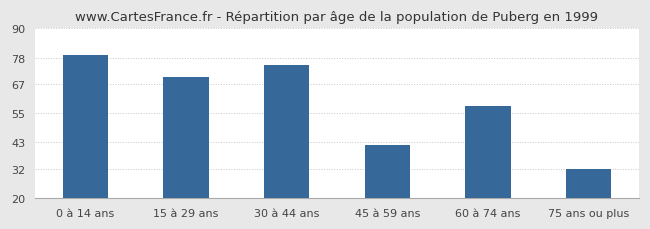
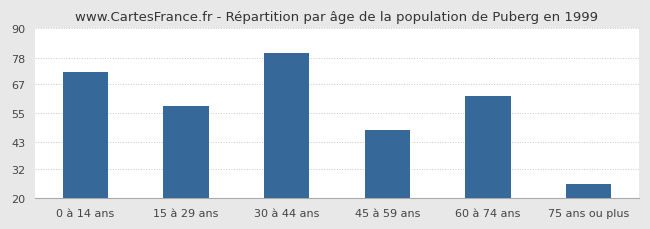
0 à 14 ans: 79 -> 72
15 à 29 ans: 70 -> 58
30 à 44 ans: 75 -> 80
45 à 59 ans: 42 -> 48
60 à 74 ans: 58 -> 62
75 ans ou plus: 32 -> 26
